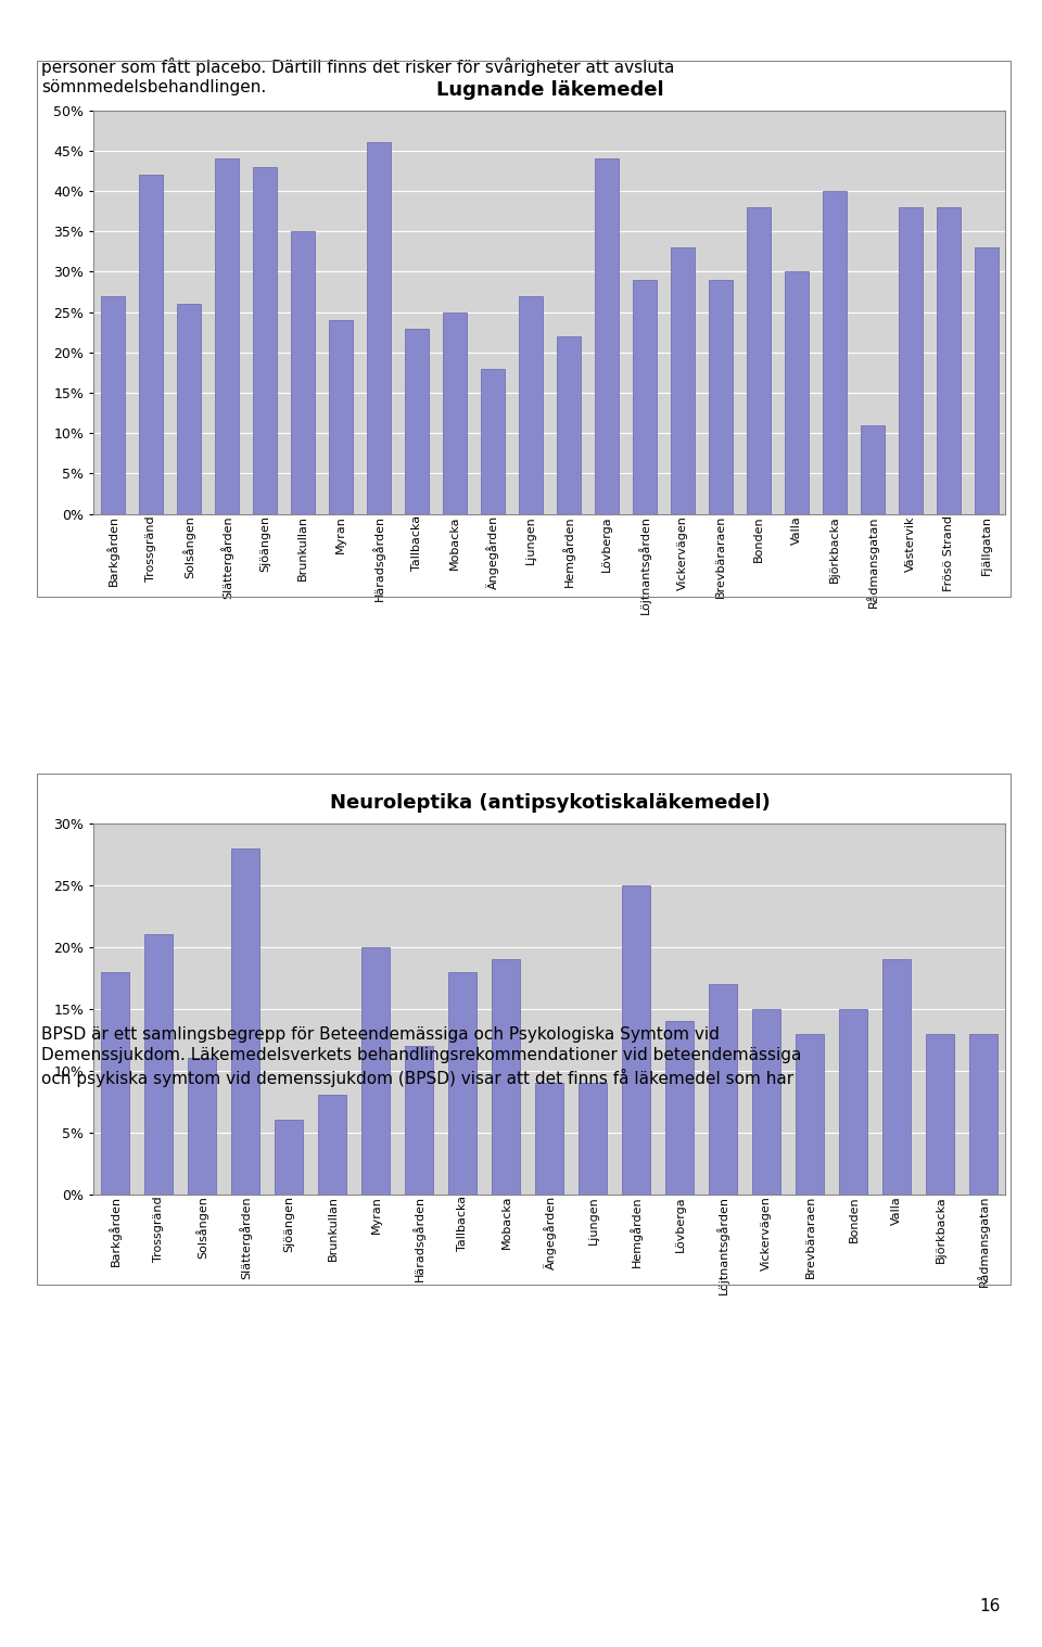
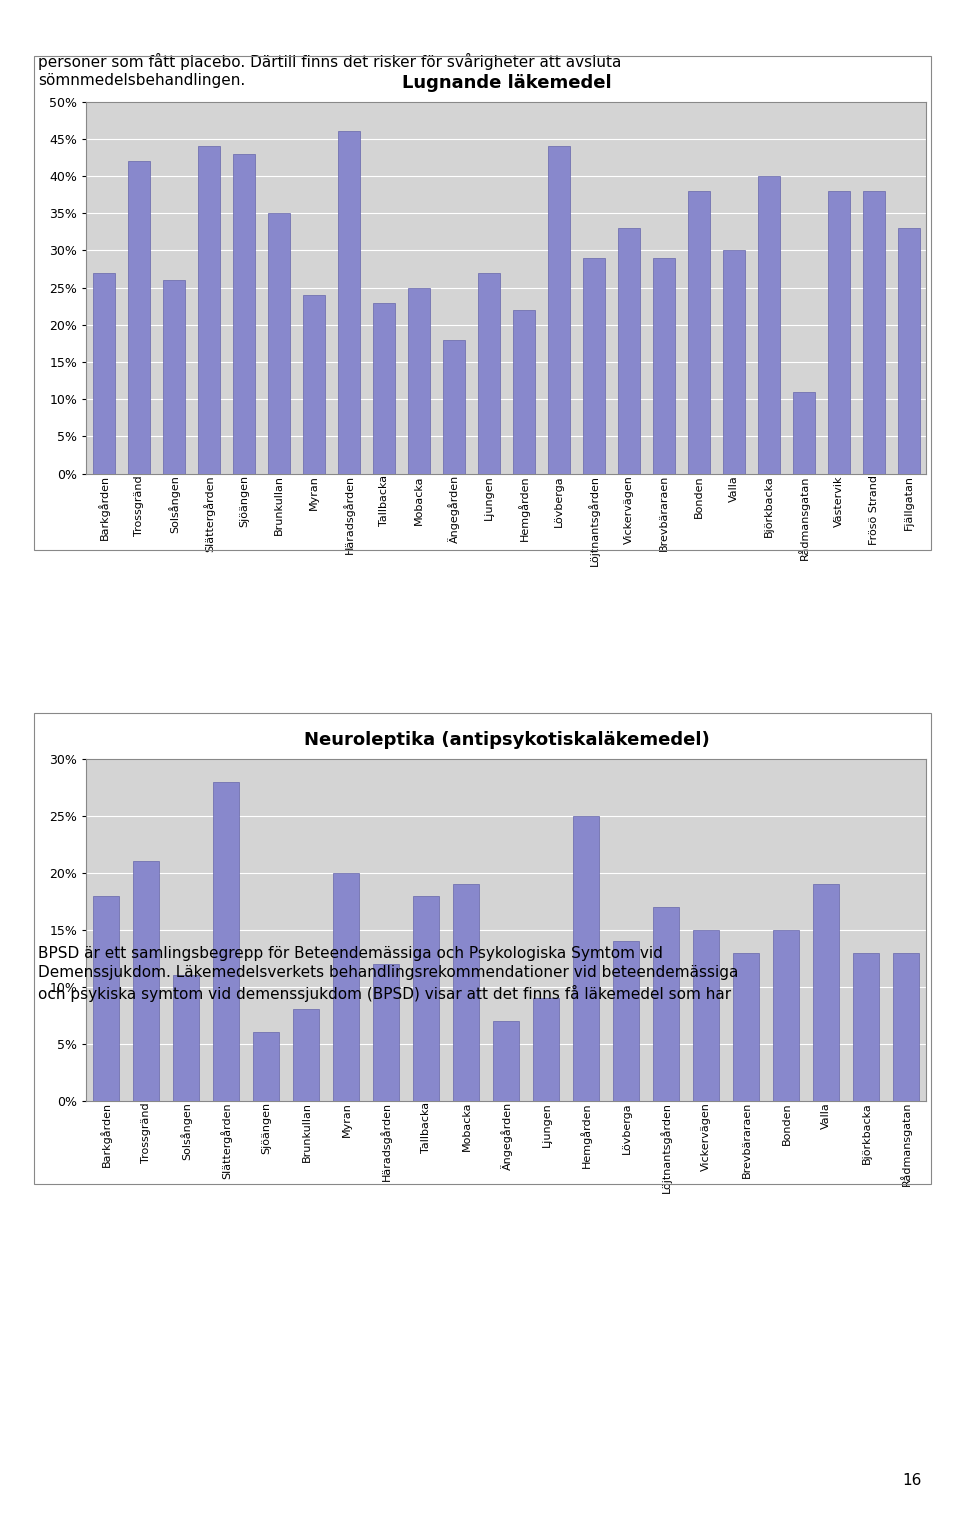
Neuroleptika (antipsykotiskaläkemedel)/Ängegården: 9% -> 7%
